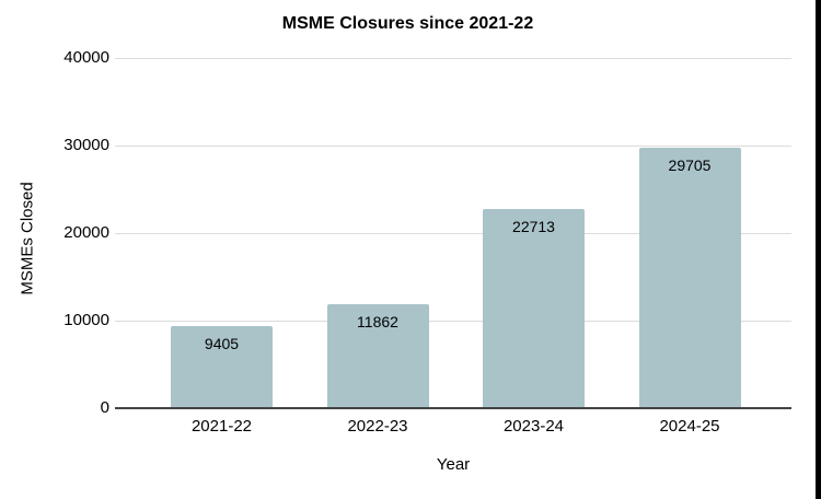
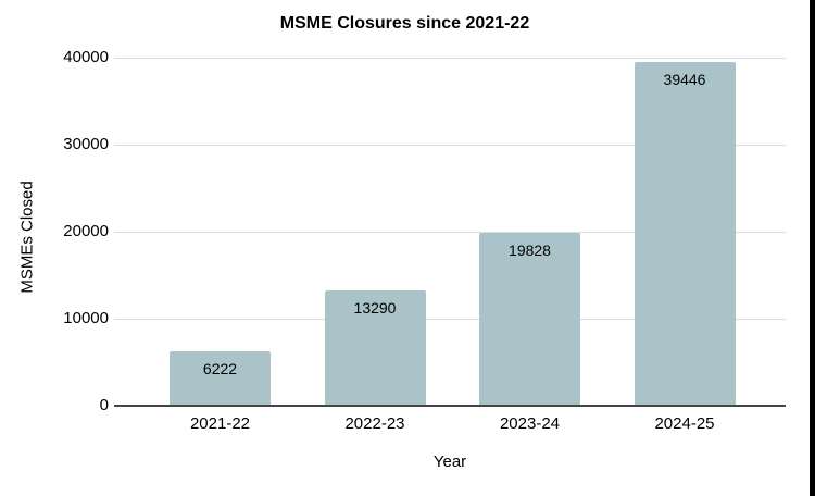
2021-22: 9405 -> 6222
2022-23: 11862 -> 13290
2023-24: 22713 -> 19828
2024-25: 29705 -> 39446
